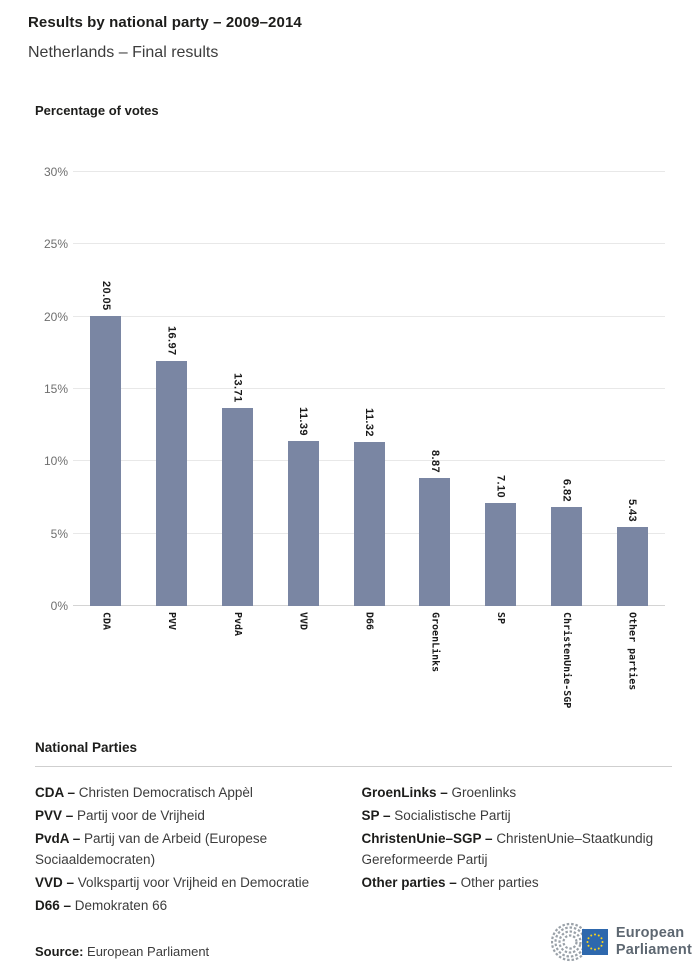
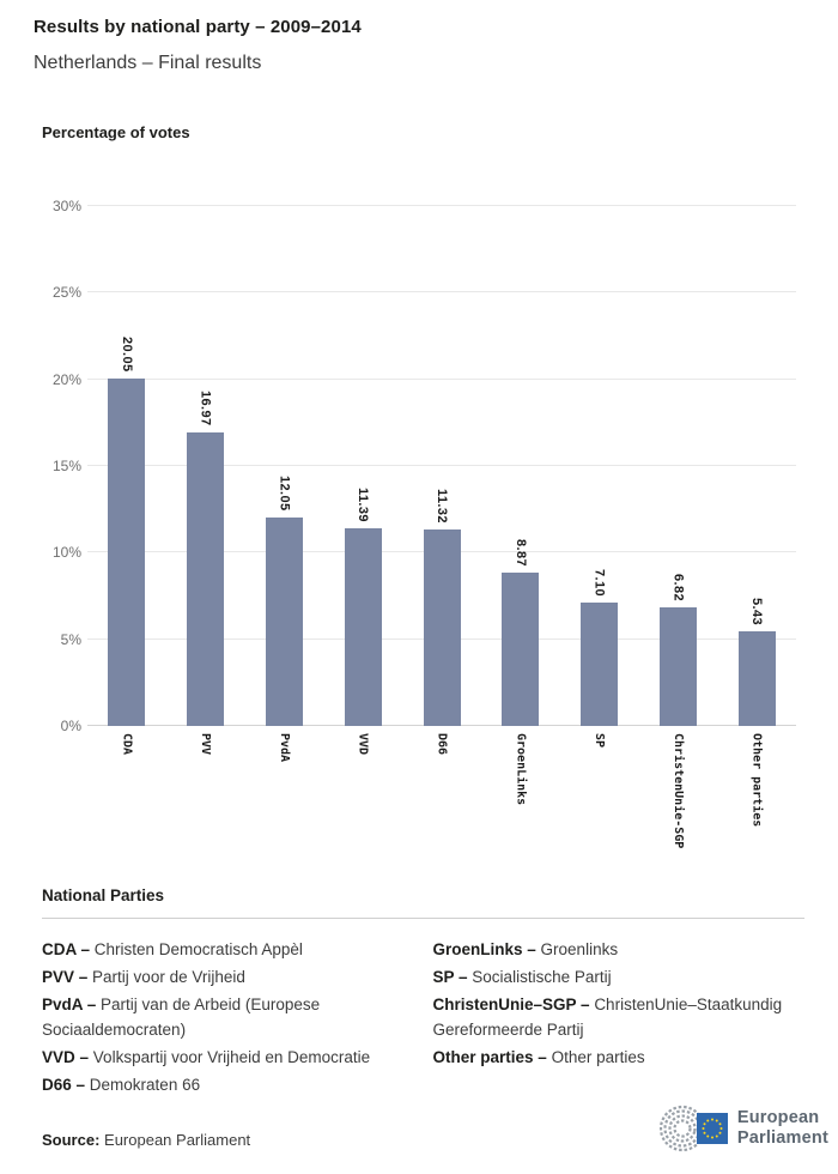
PvdA: 13.71 -> 12.05
